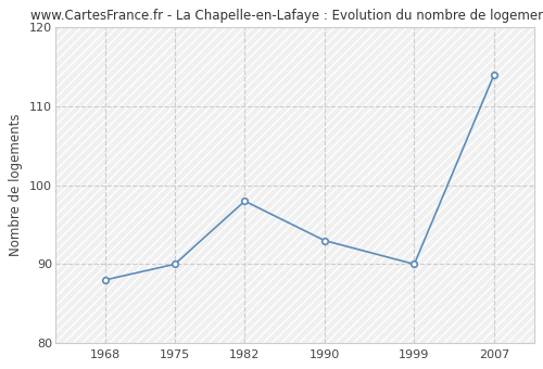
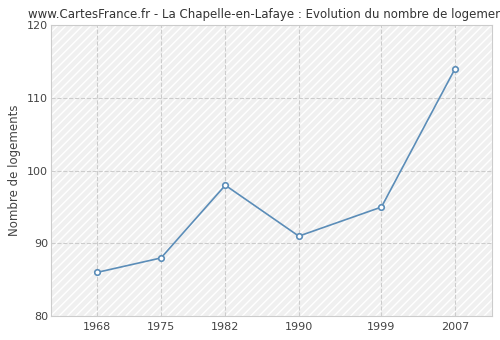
1968: 88 -> 86
1975: 90 -> 88
1990: 93 -> 91
1999: 90 -> 95
